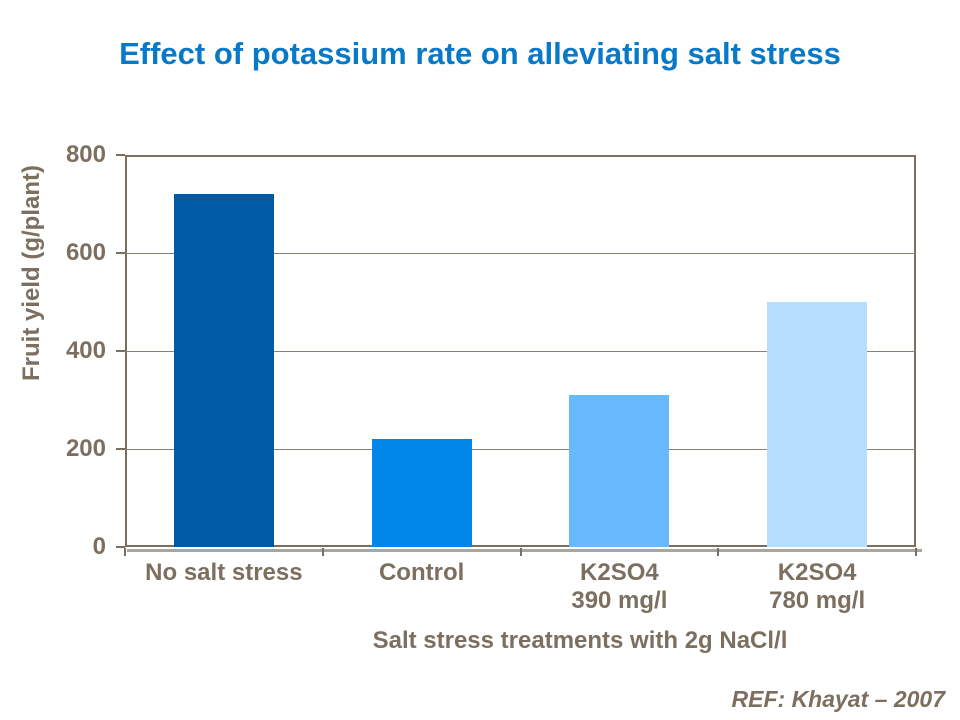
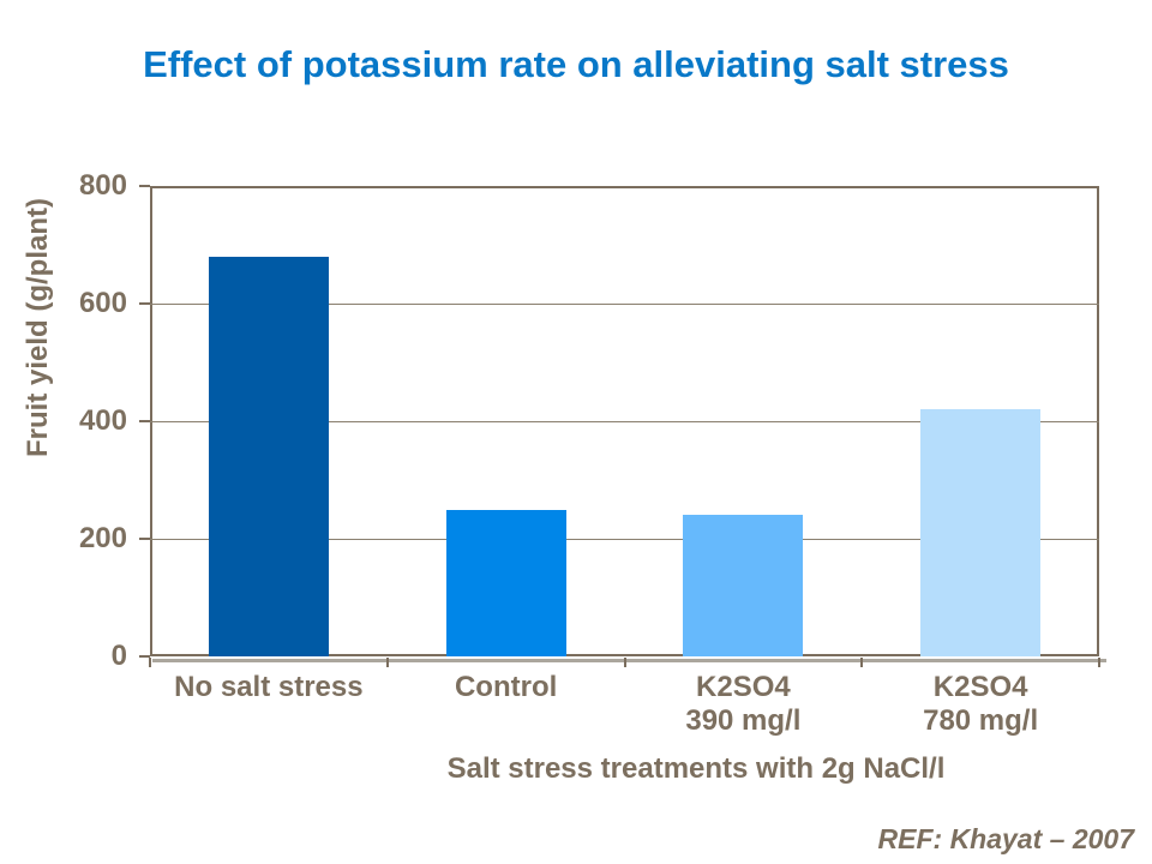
No salt stress: 720 -> 680
Control: 220 -> 250
K2SO4 390 mg/l: 310 -> 240
K2SO4 780 mg/l: 500 -> 420
